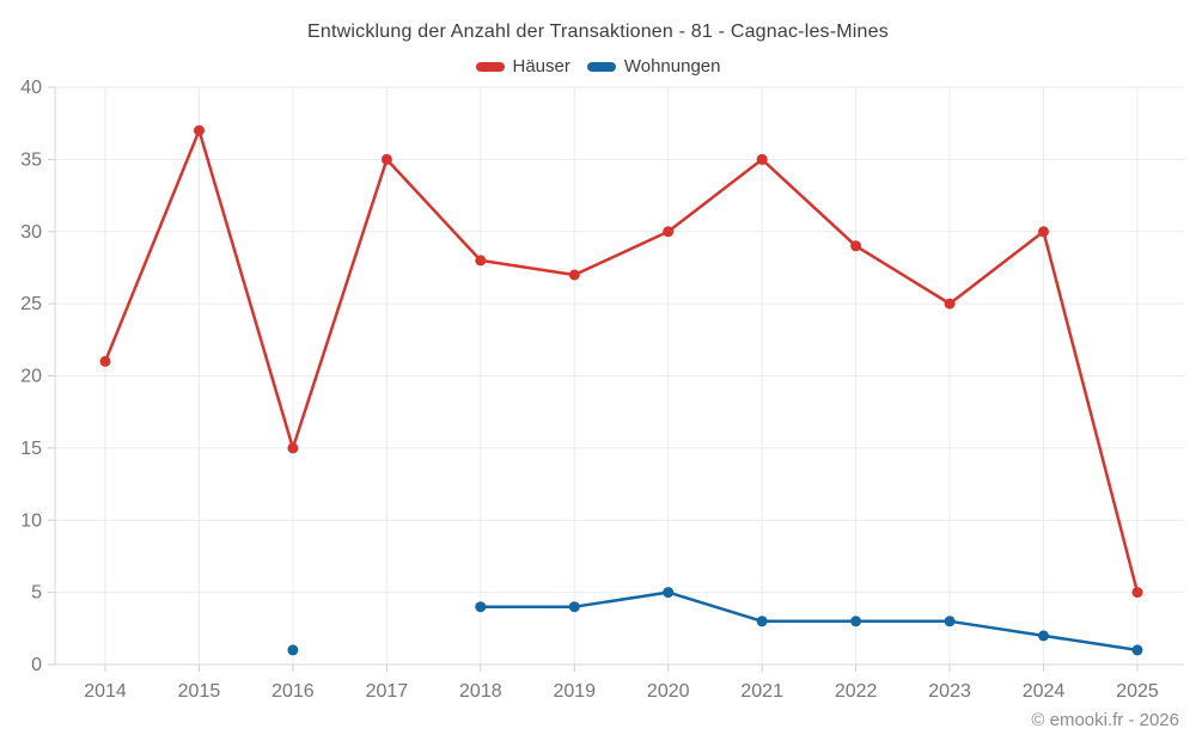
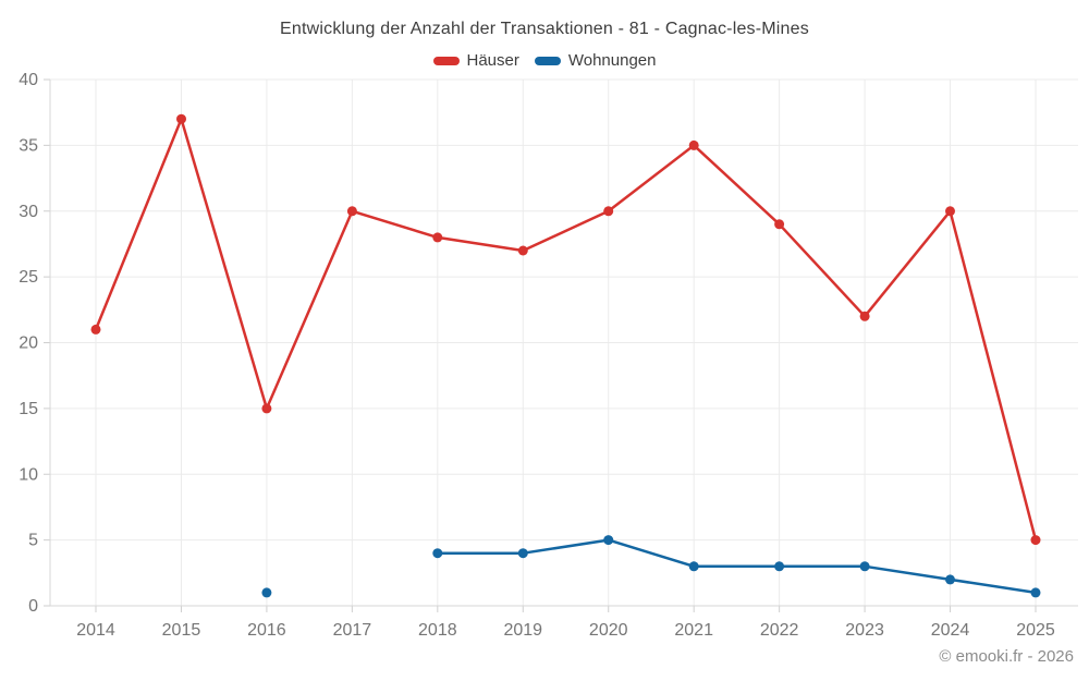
Häuser/2017: 35 -> 30
Häuser/2023: 25 -> 22
